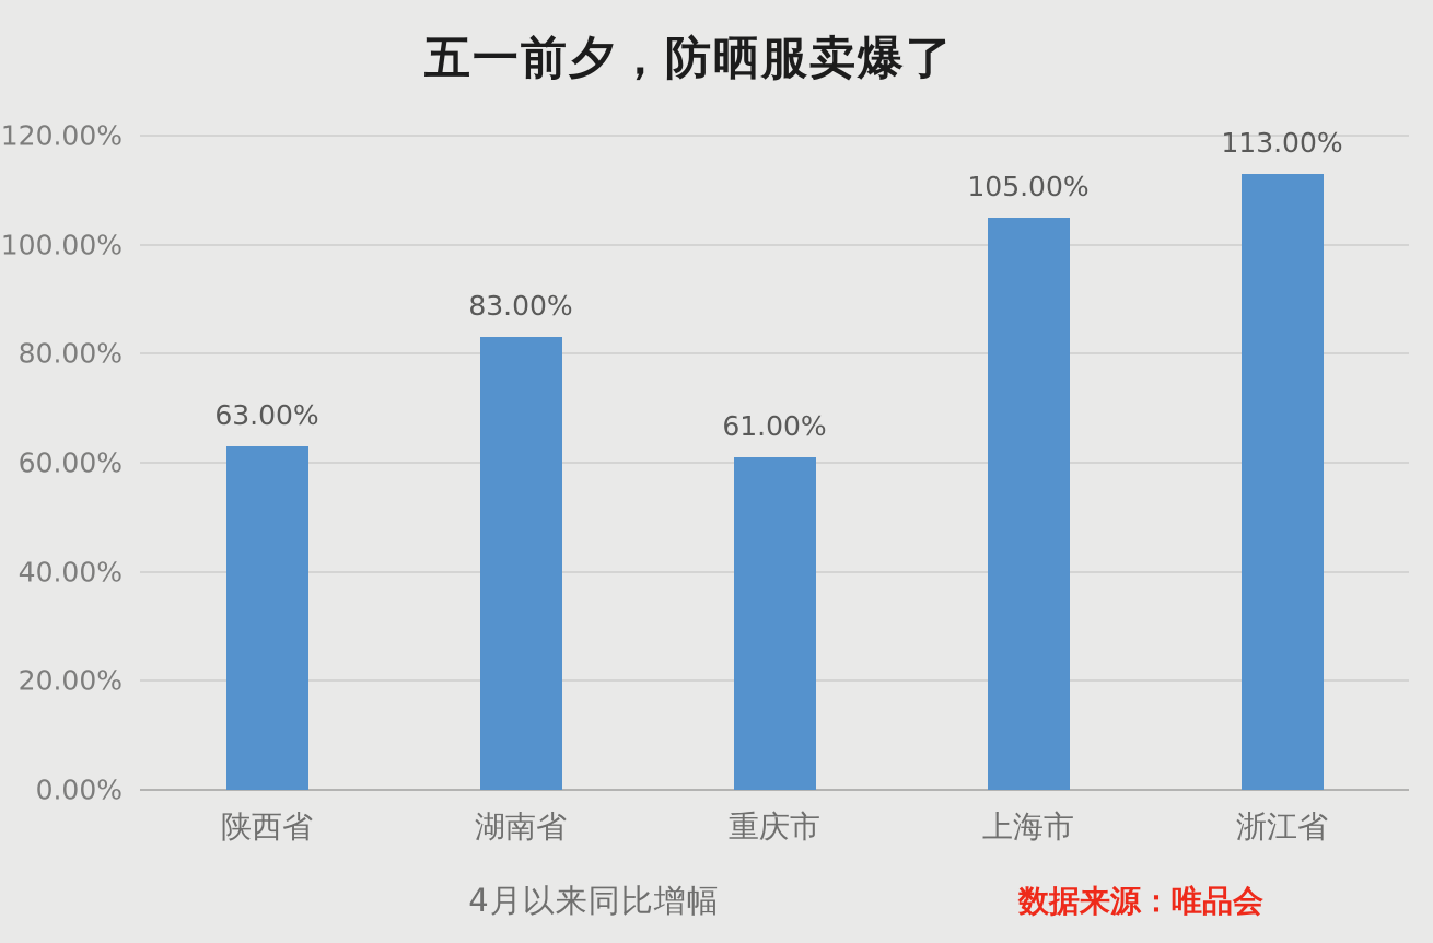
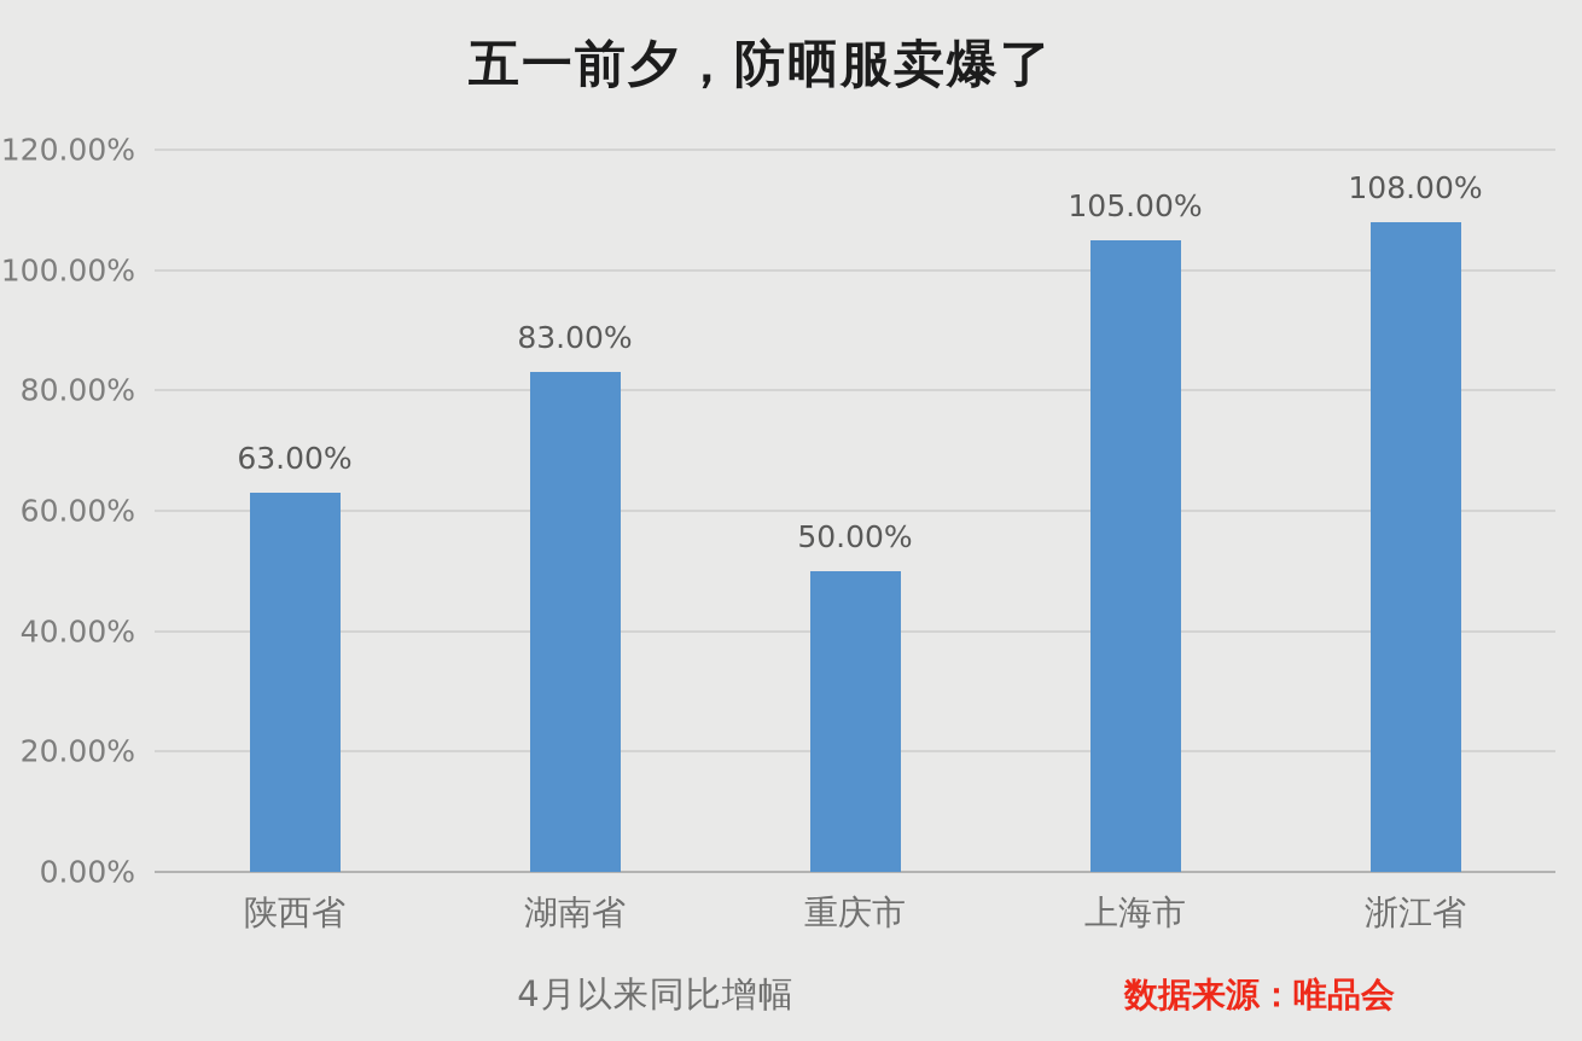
重庆市: 61.00% -> 50.00%
浙江省: 113.00% -> 108.00%
